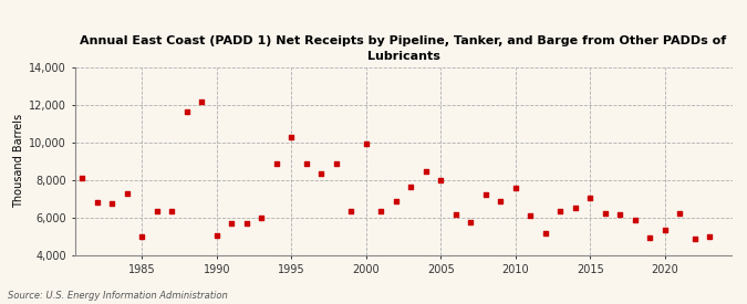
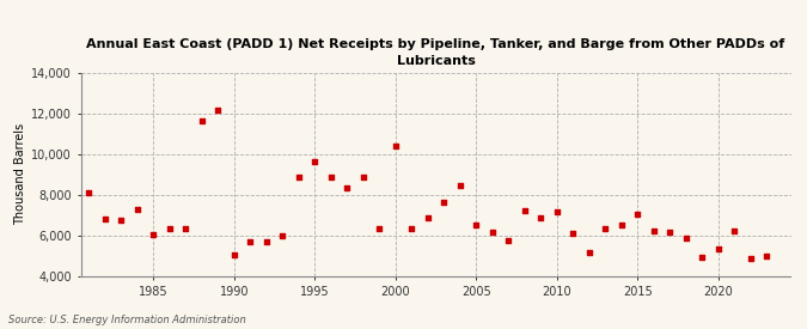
1985: 5,000 -> 6,000
1995: 10,300 -> 9,600
2000: 9,900 -> 10,400
2005: 8,000 -> 6,500
2010: 7,600 -> 7,200
